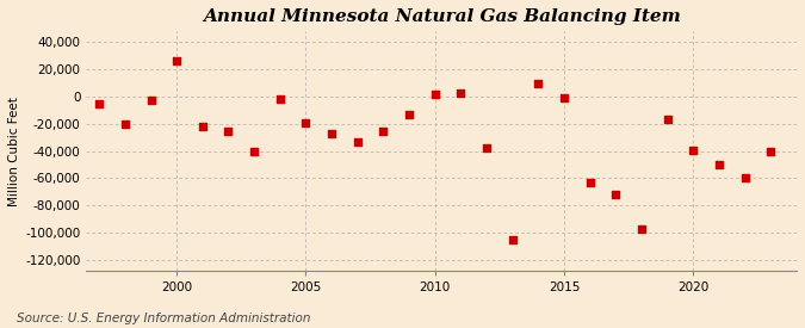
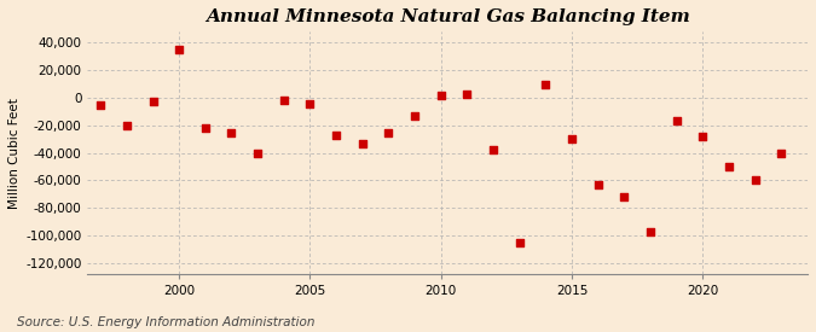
2000: 26,000 -> 35,000
2005: -19,000 -> -4,000
2015: -1,000 -> -30,000
2020: -39,000 -> -28,000
